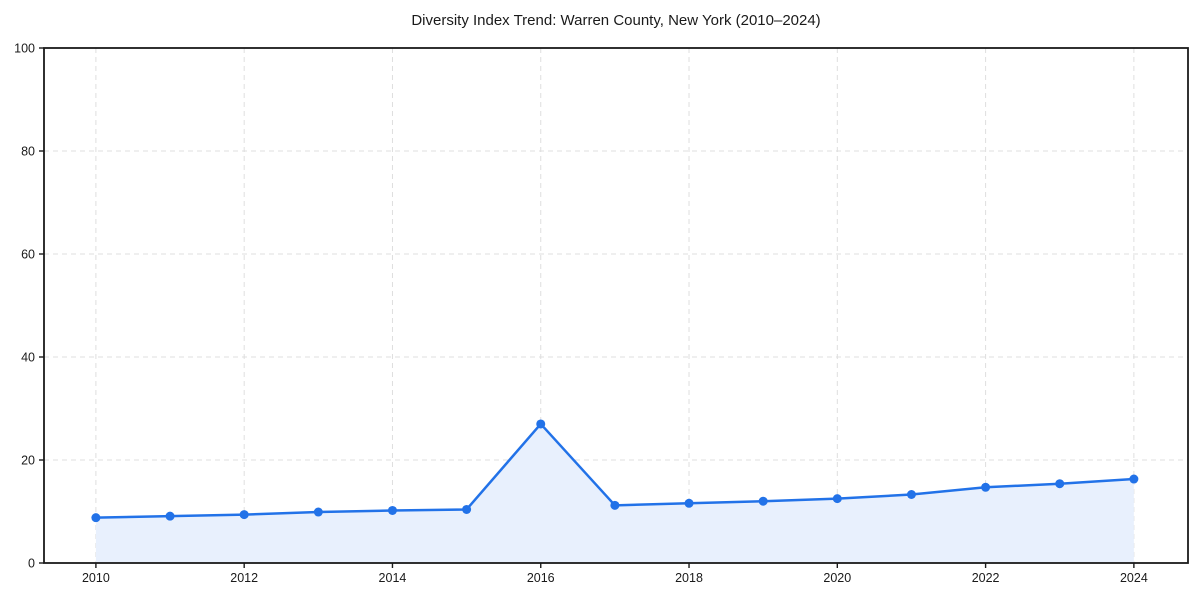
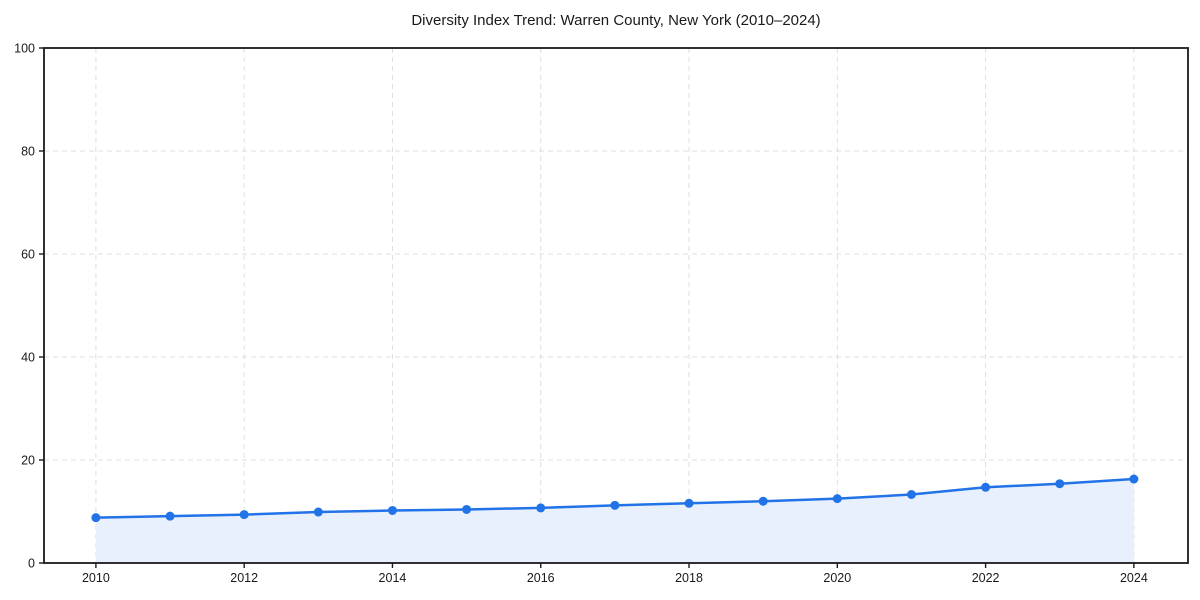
2016: 27 -> 11
